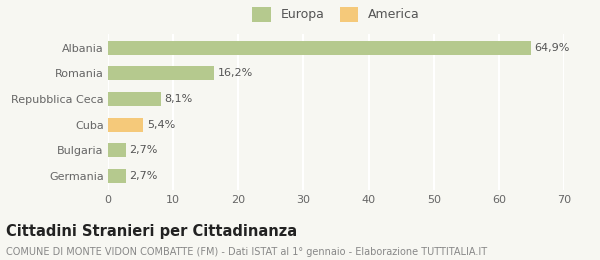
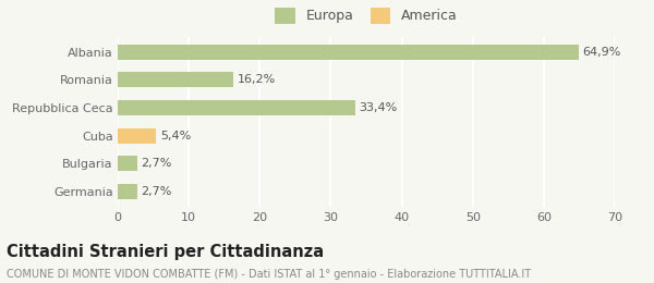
Repubblica Ceca: 8,1% -> 33,4%
